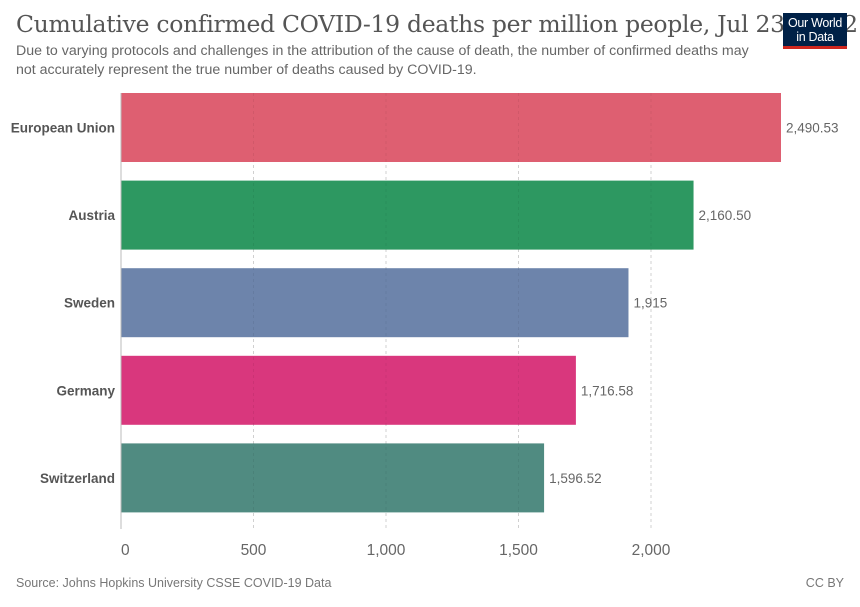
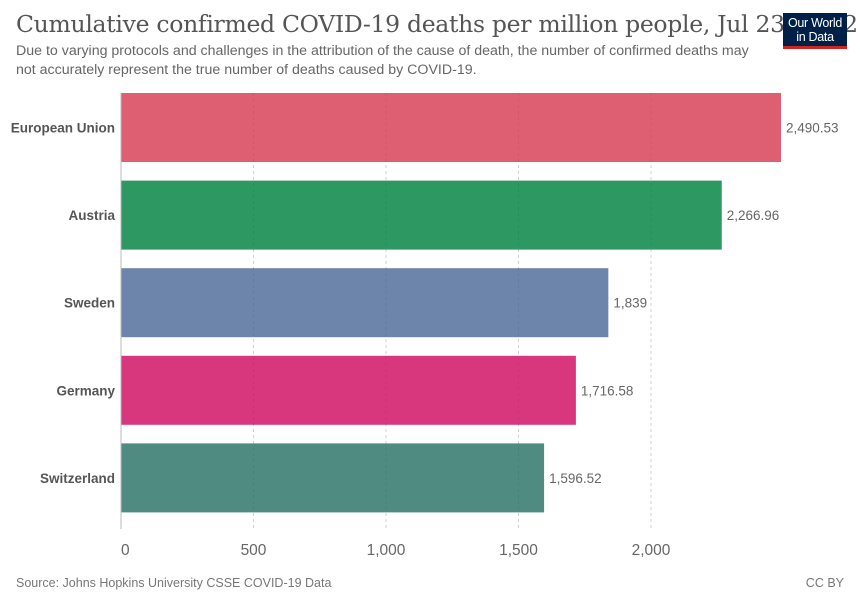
Austria: 2,160.50 -> 2,266.96
Sweden: 1,915 -> 1,839
